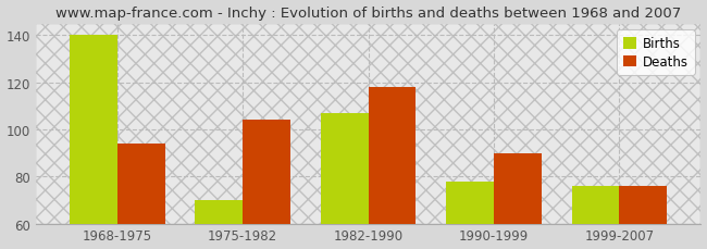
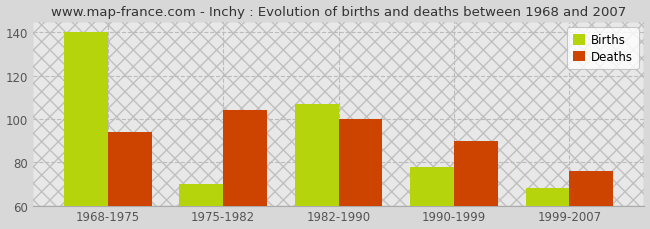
Deaths/1982-1990: 118 -> 100
Births/1999-2007: 76 -> 68
